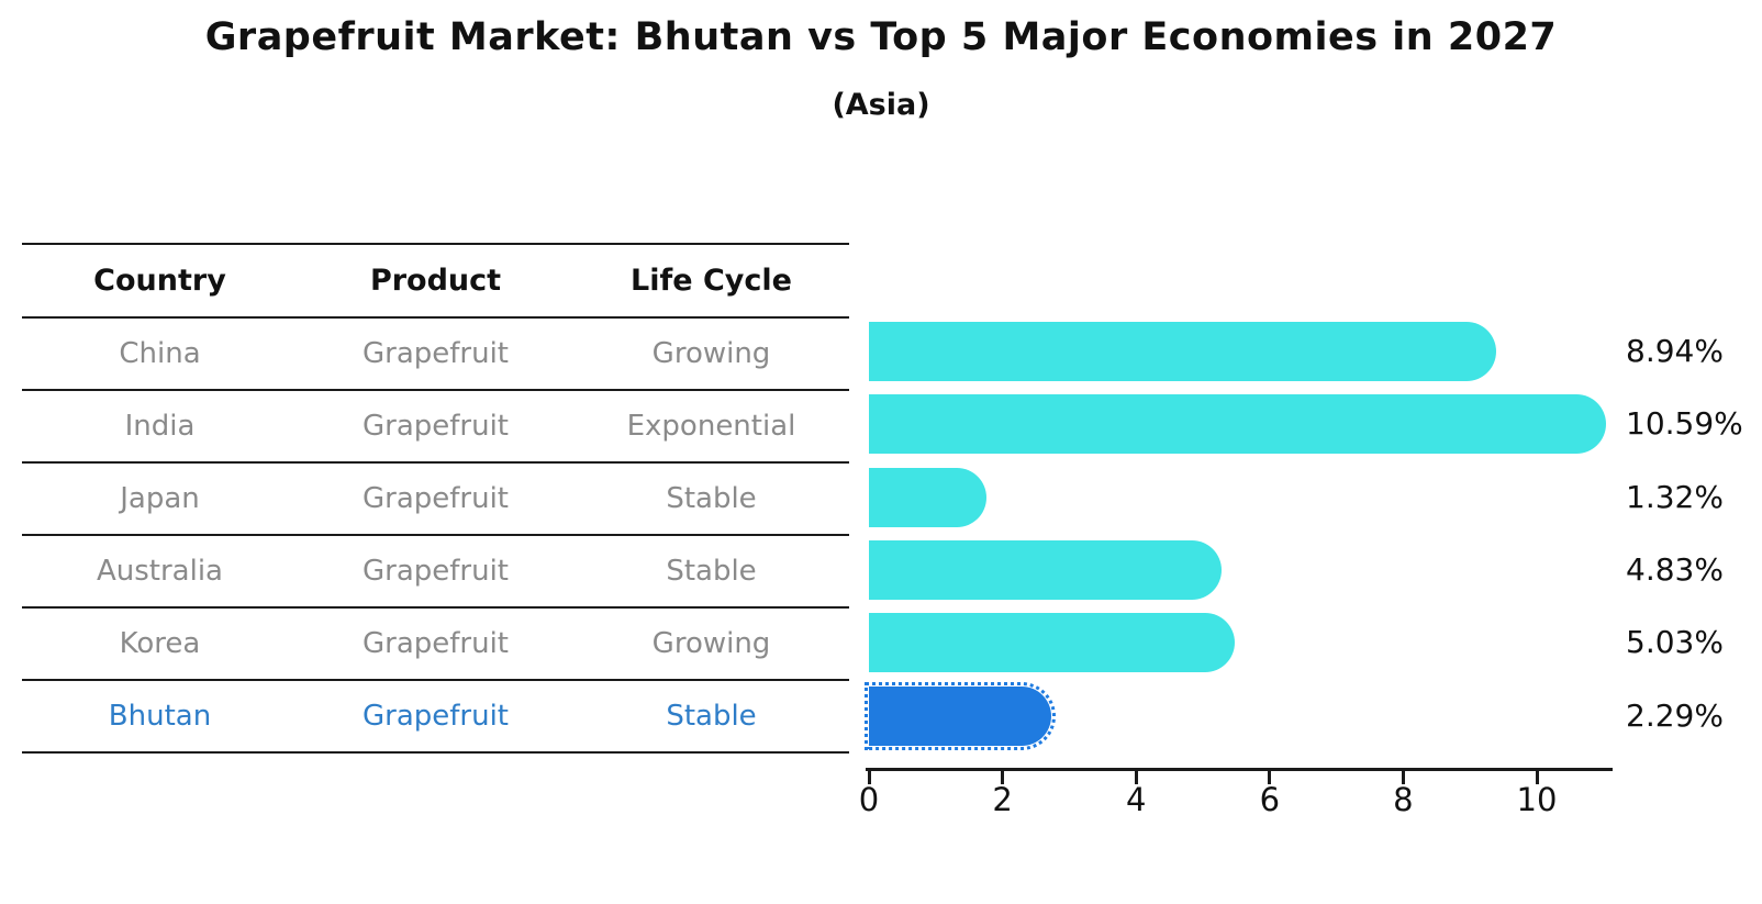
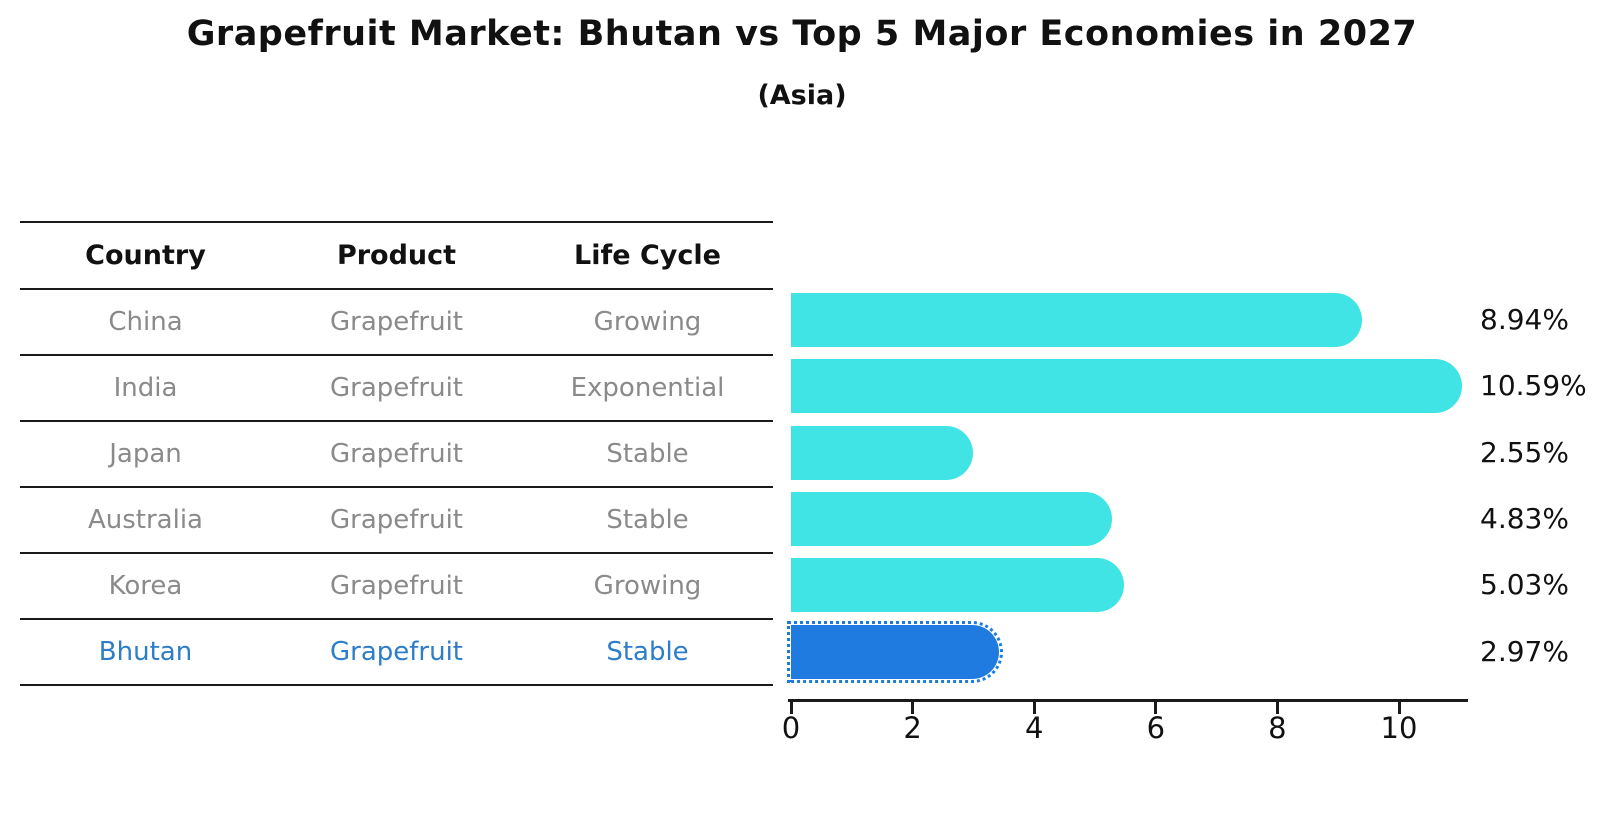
Japan: 1.32% -> 2.55%
Bhutan: 2.29% -> 2.97%
